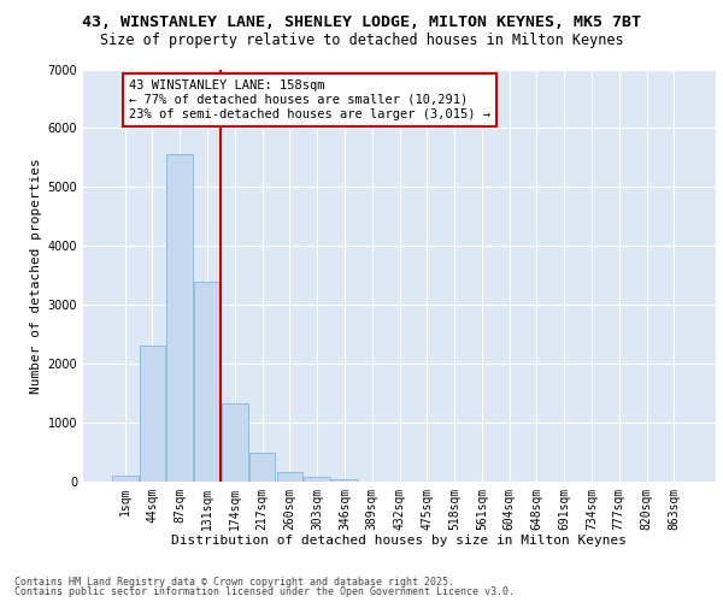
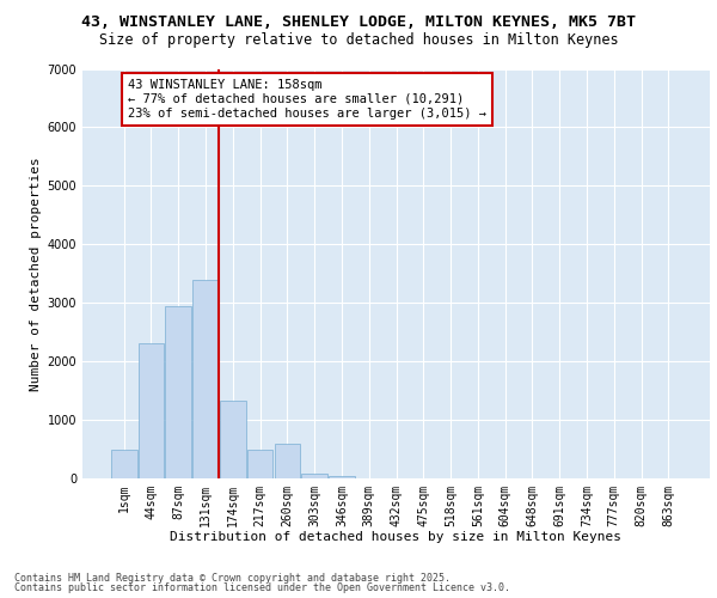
1sqm: 100 -> 500
87sqm: 5550 -> 2950
260sqm: 160 -> 600
